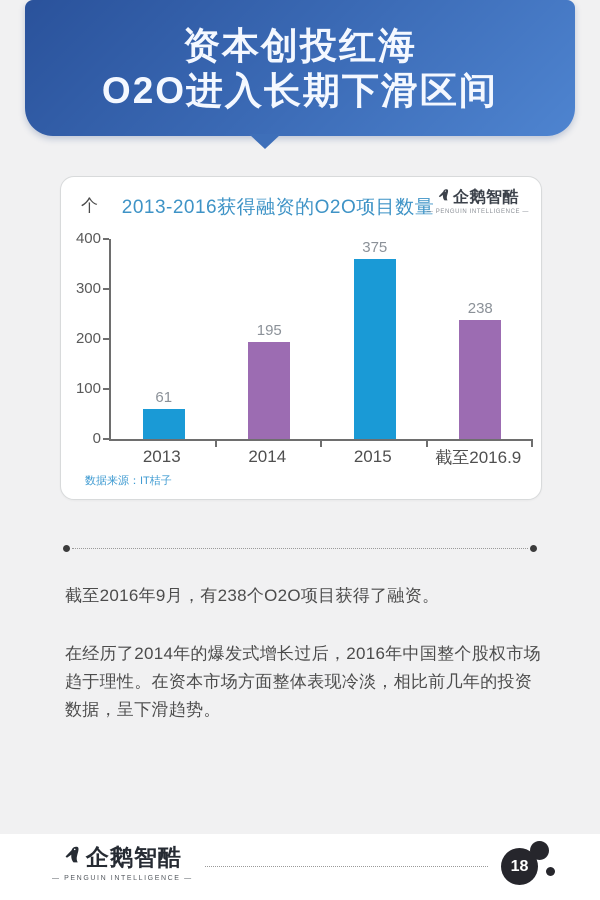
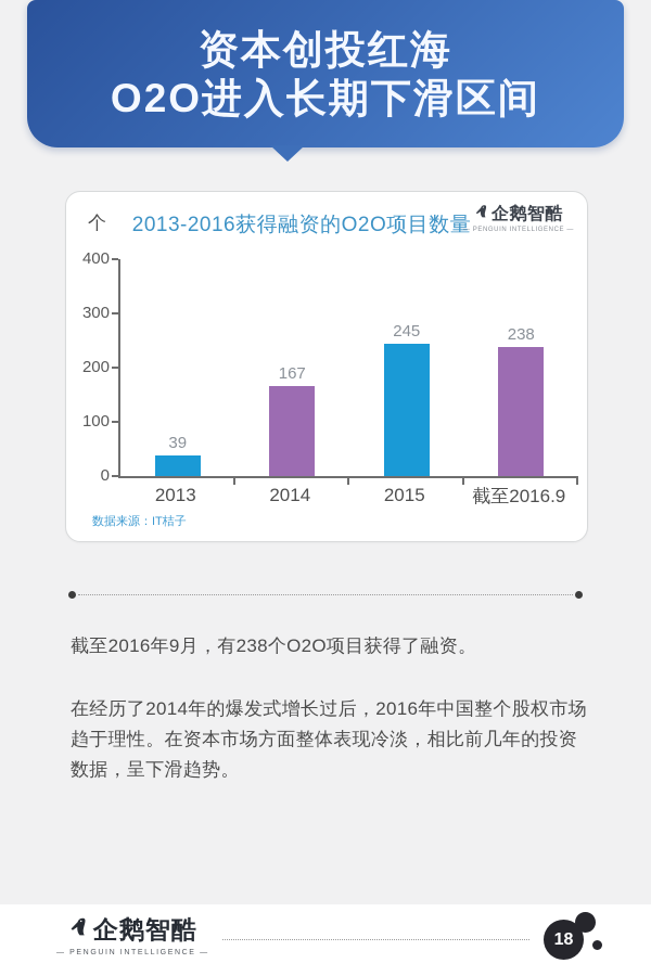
2013: 61 -> 39
2014: 195 -> 167
2015: 375 -> 245
